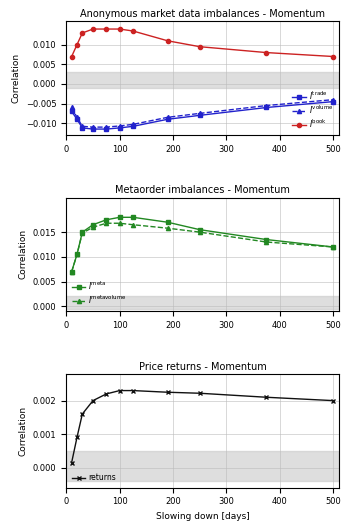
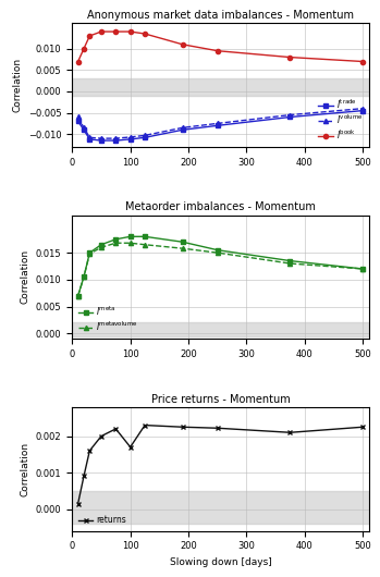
Price returns - Momentum/100: 0.00230 -> 0.00170
Price returns - Momentum/500: 0.00200 -> 0.00225
